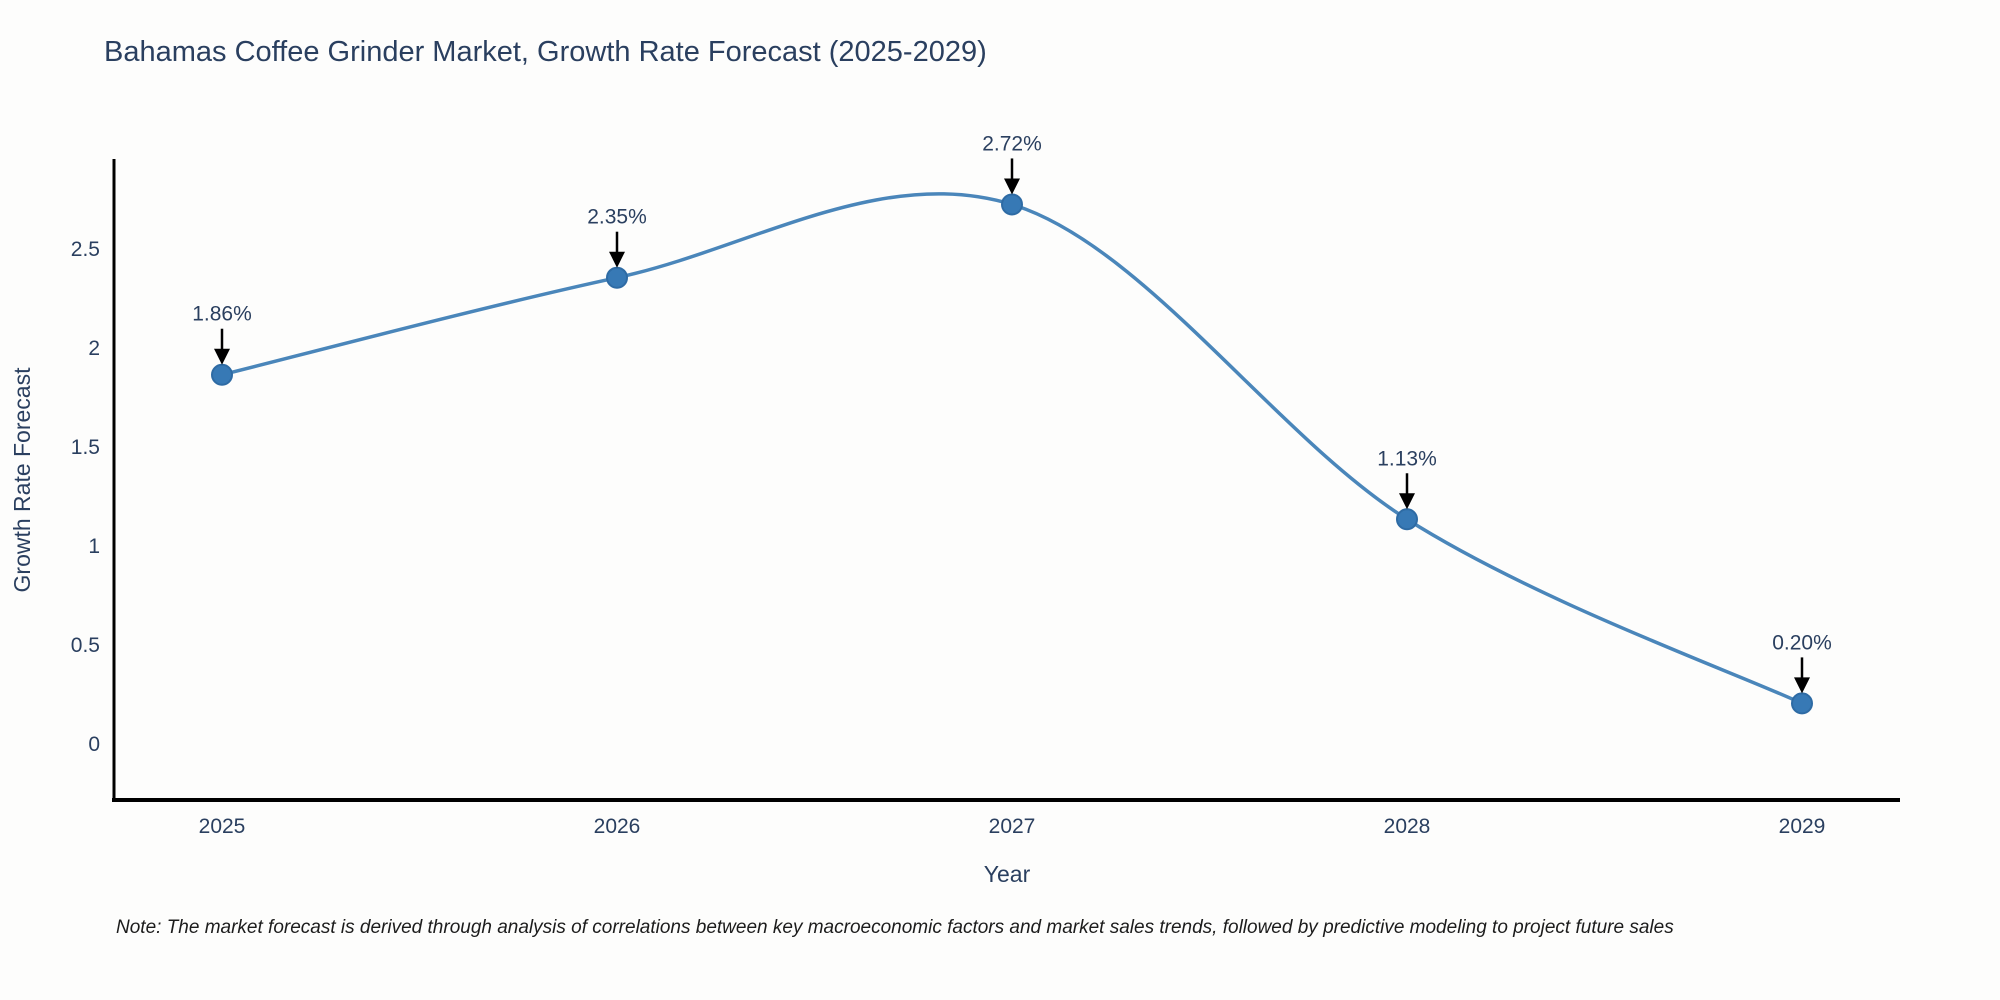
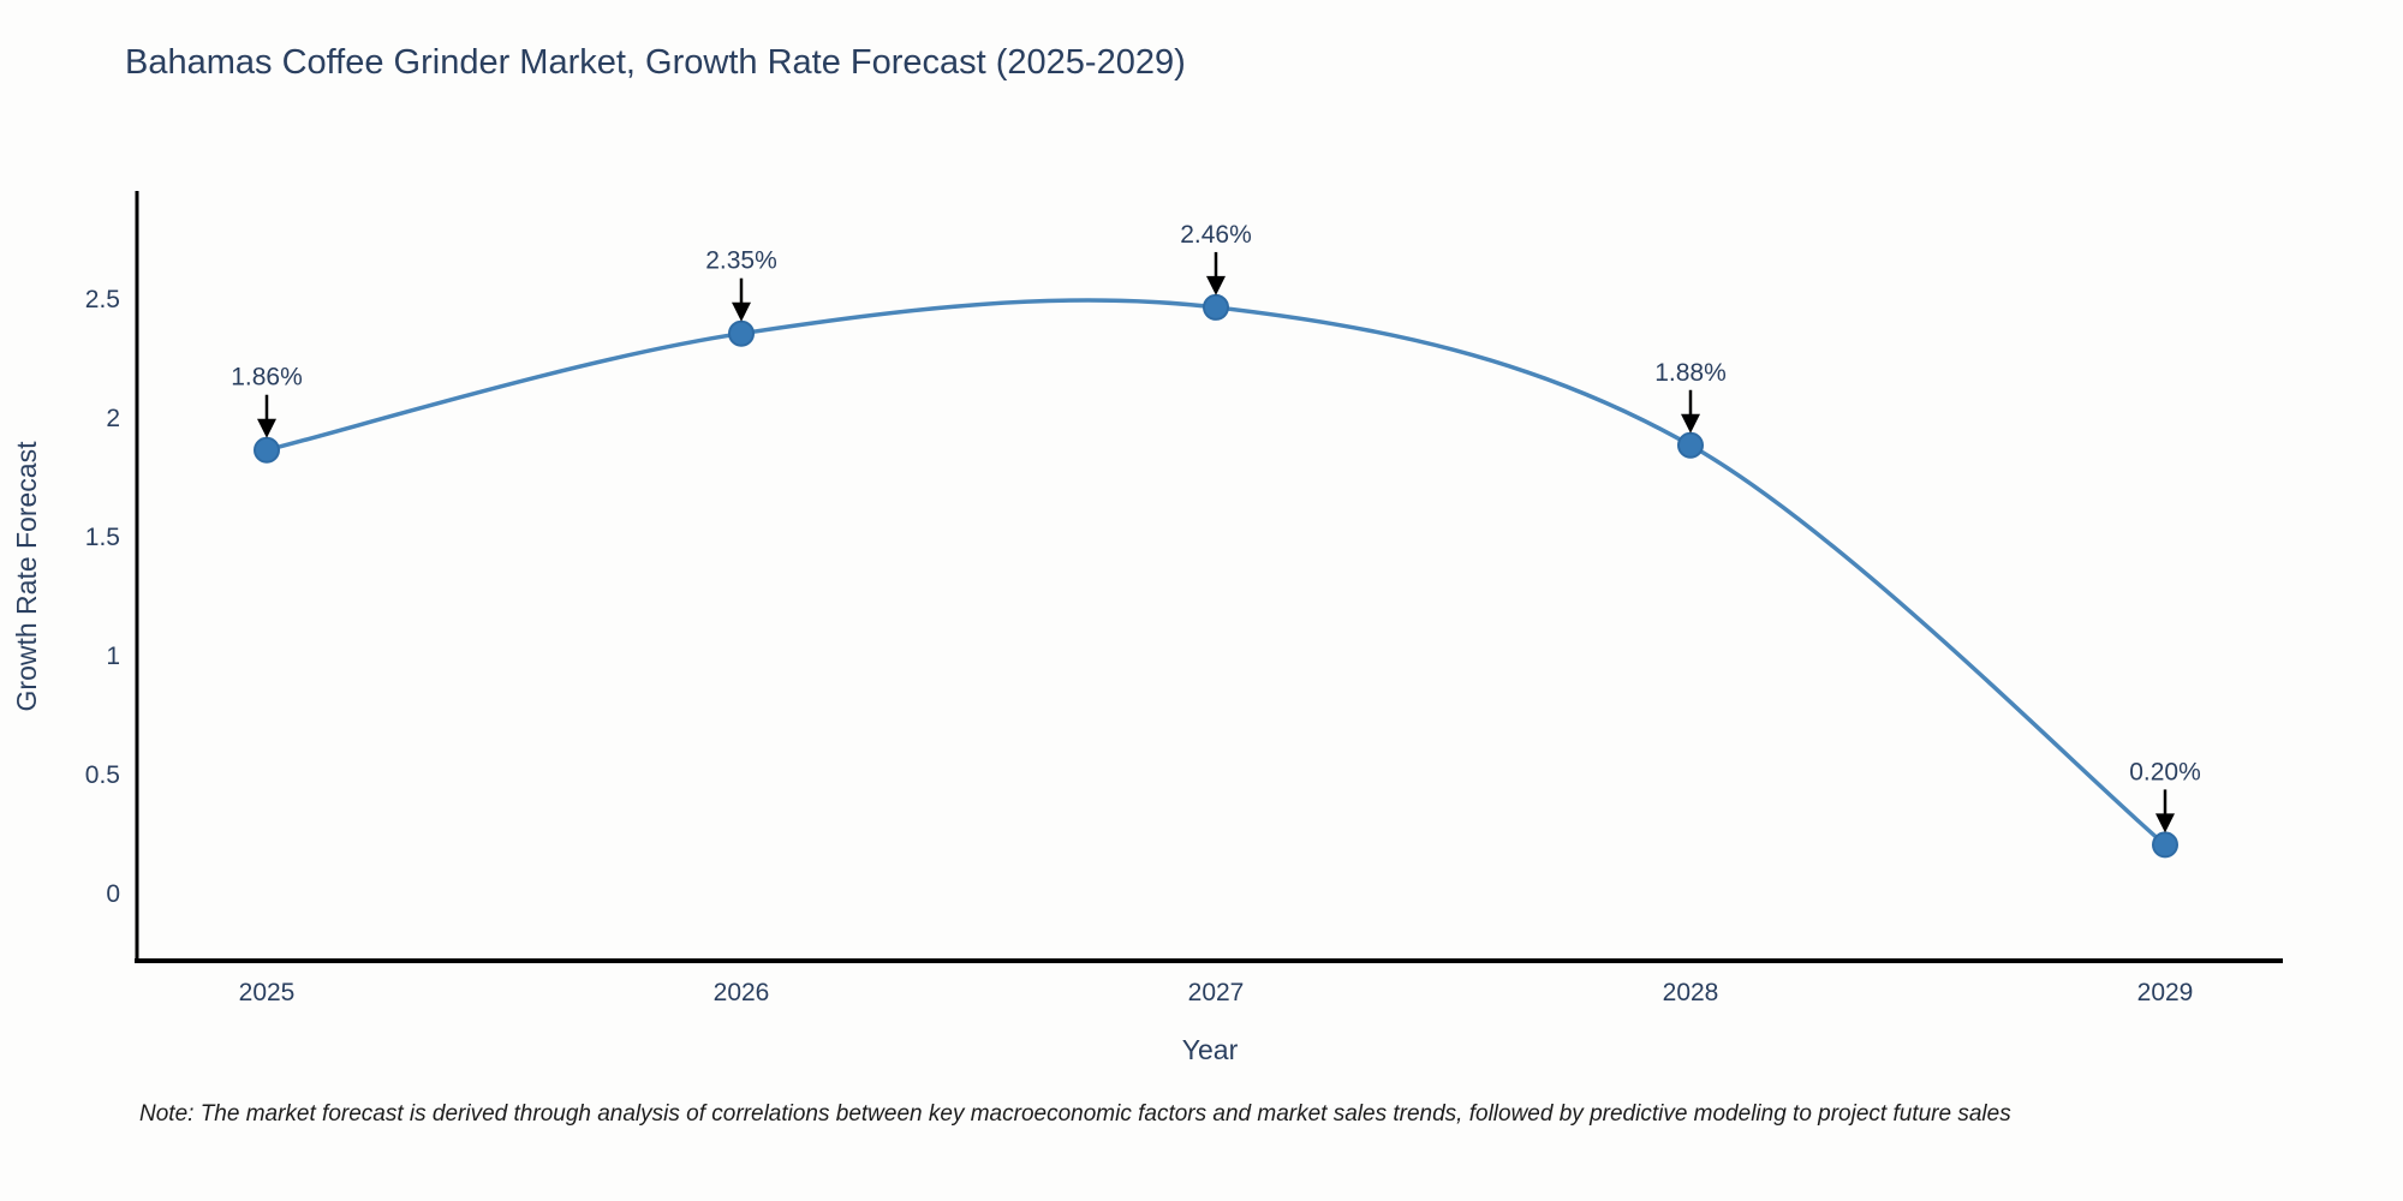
2027: 2.72% -> 2.46%
2028: 1.13% -> 1.88%
